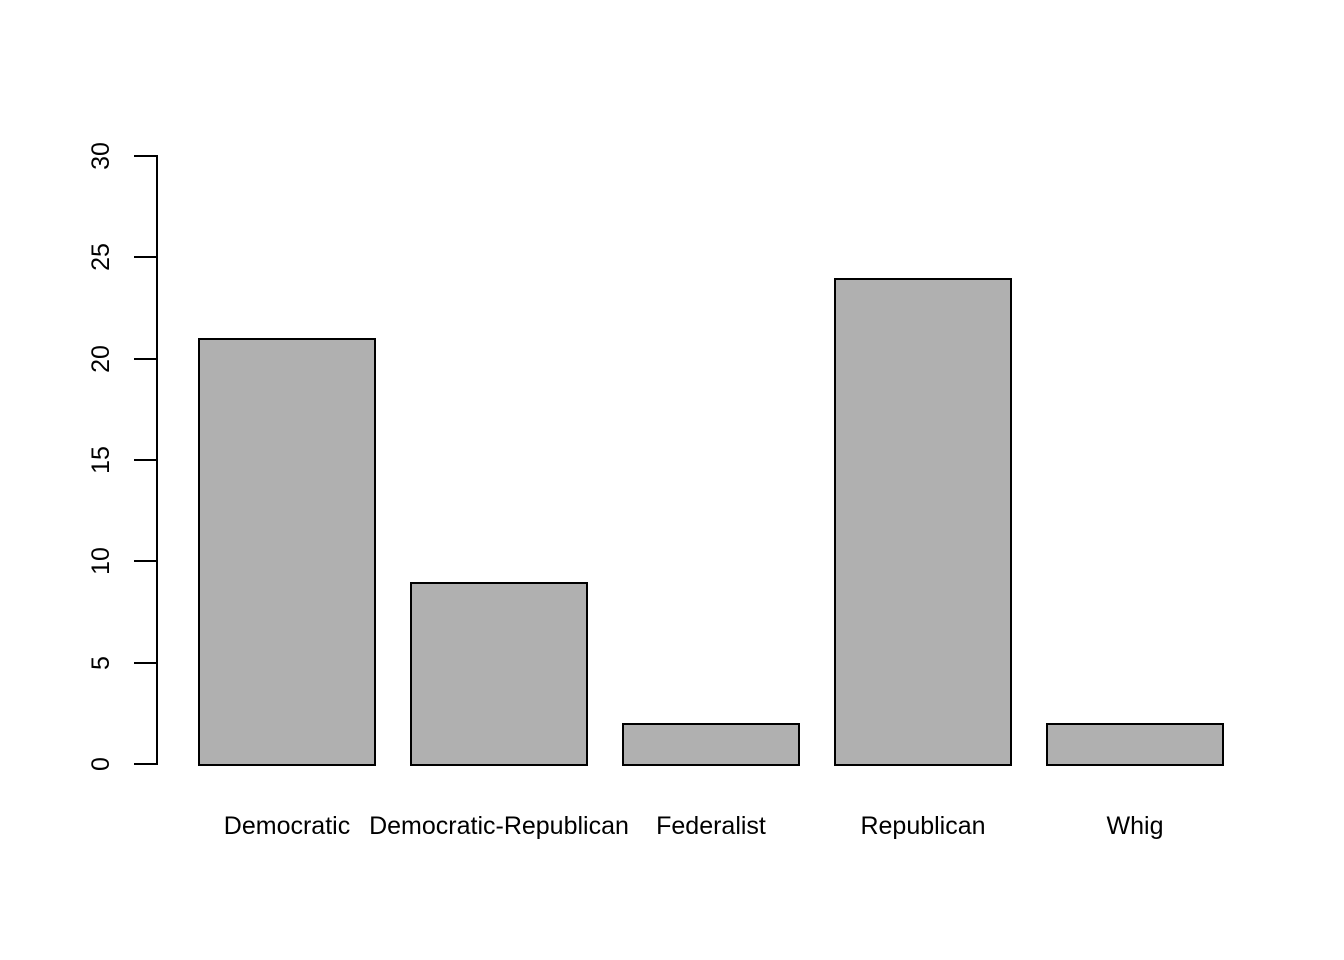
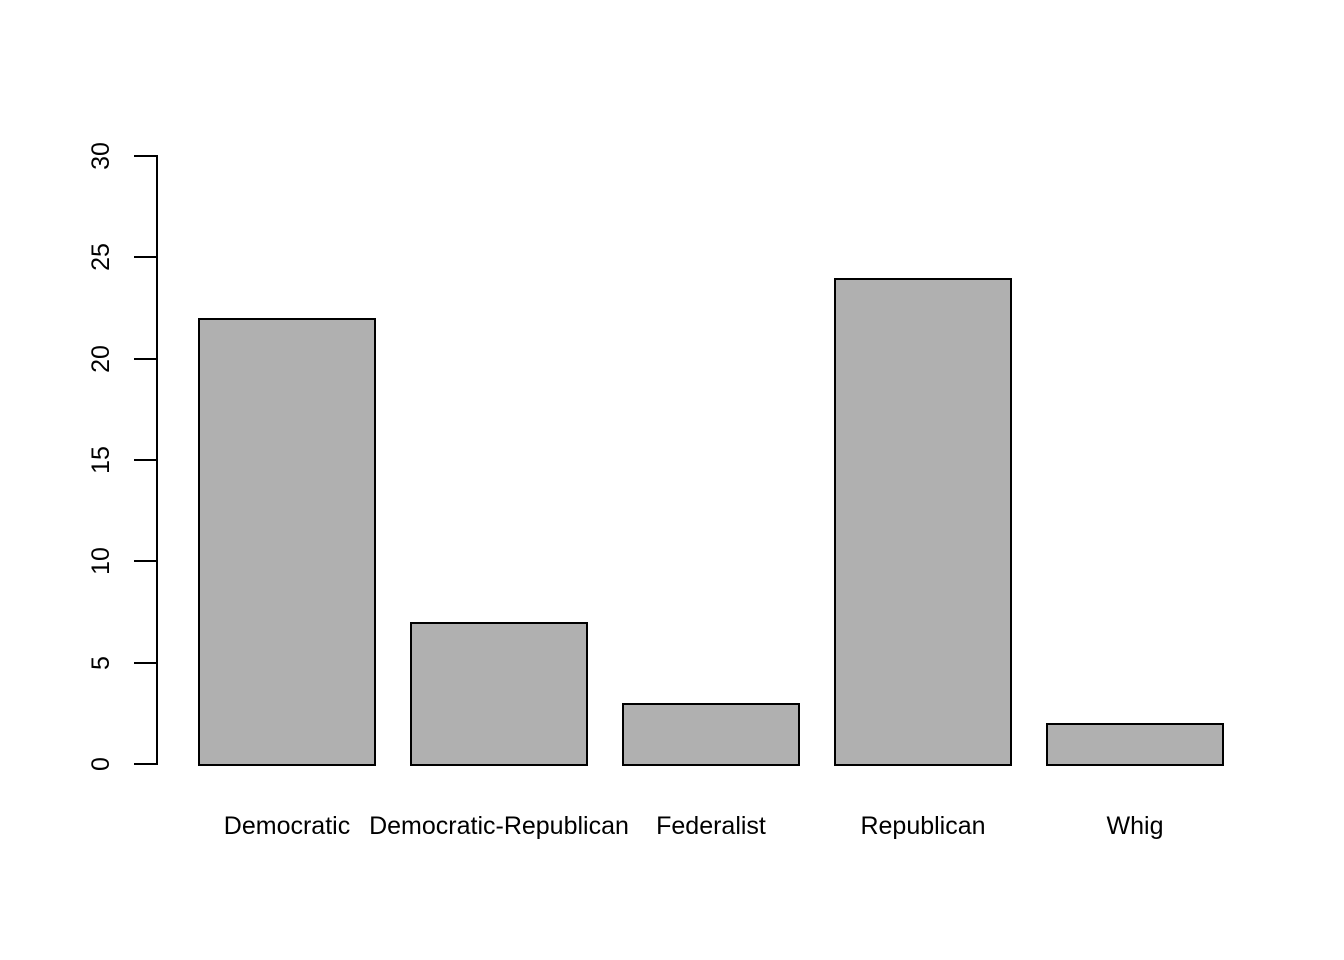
Democratic: 21 -> 22
Democratic-Republican: 9 -> 7
Federalist: 2 -> 3
